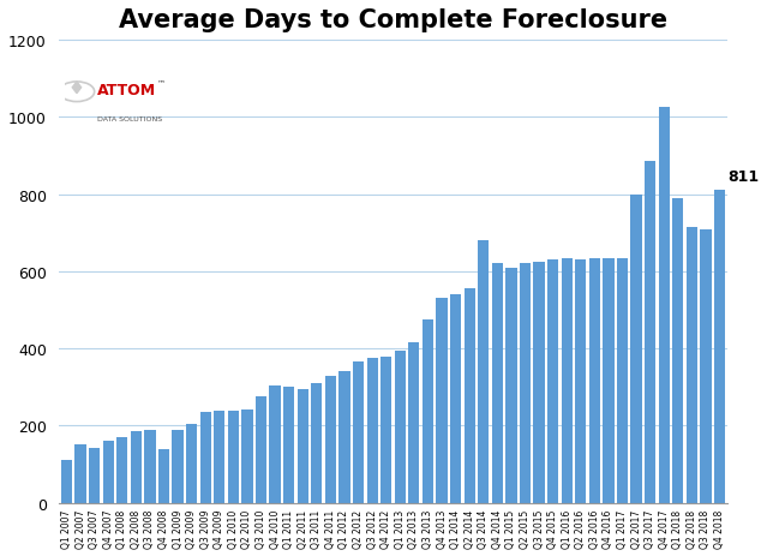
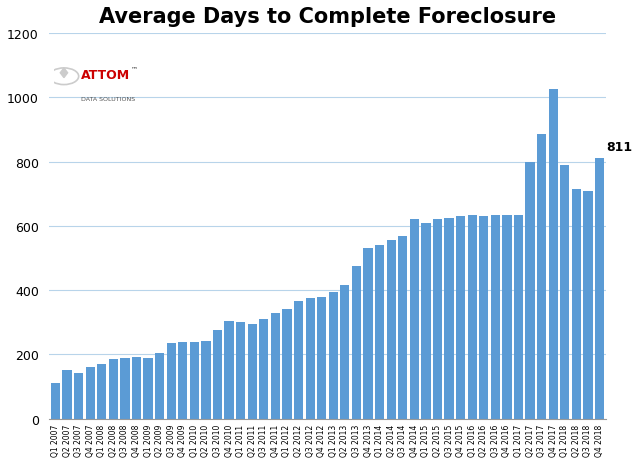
Q4 2008: 140 -> 193
Q3 2014: 680 -> 570
